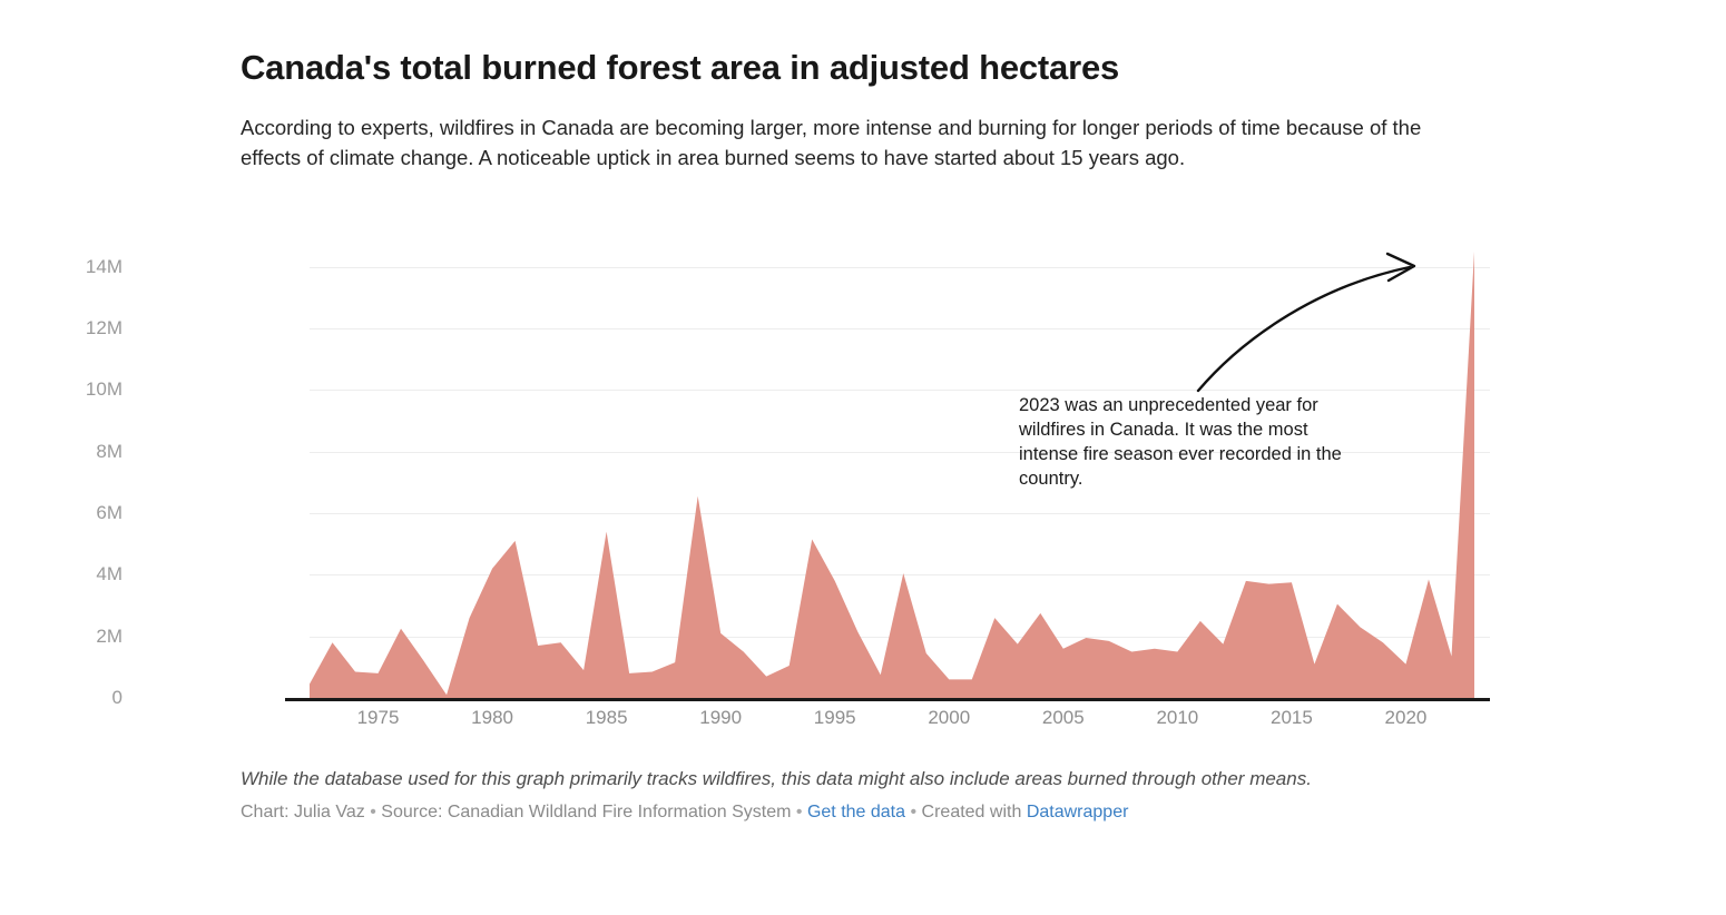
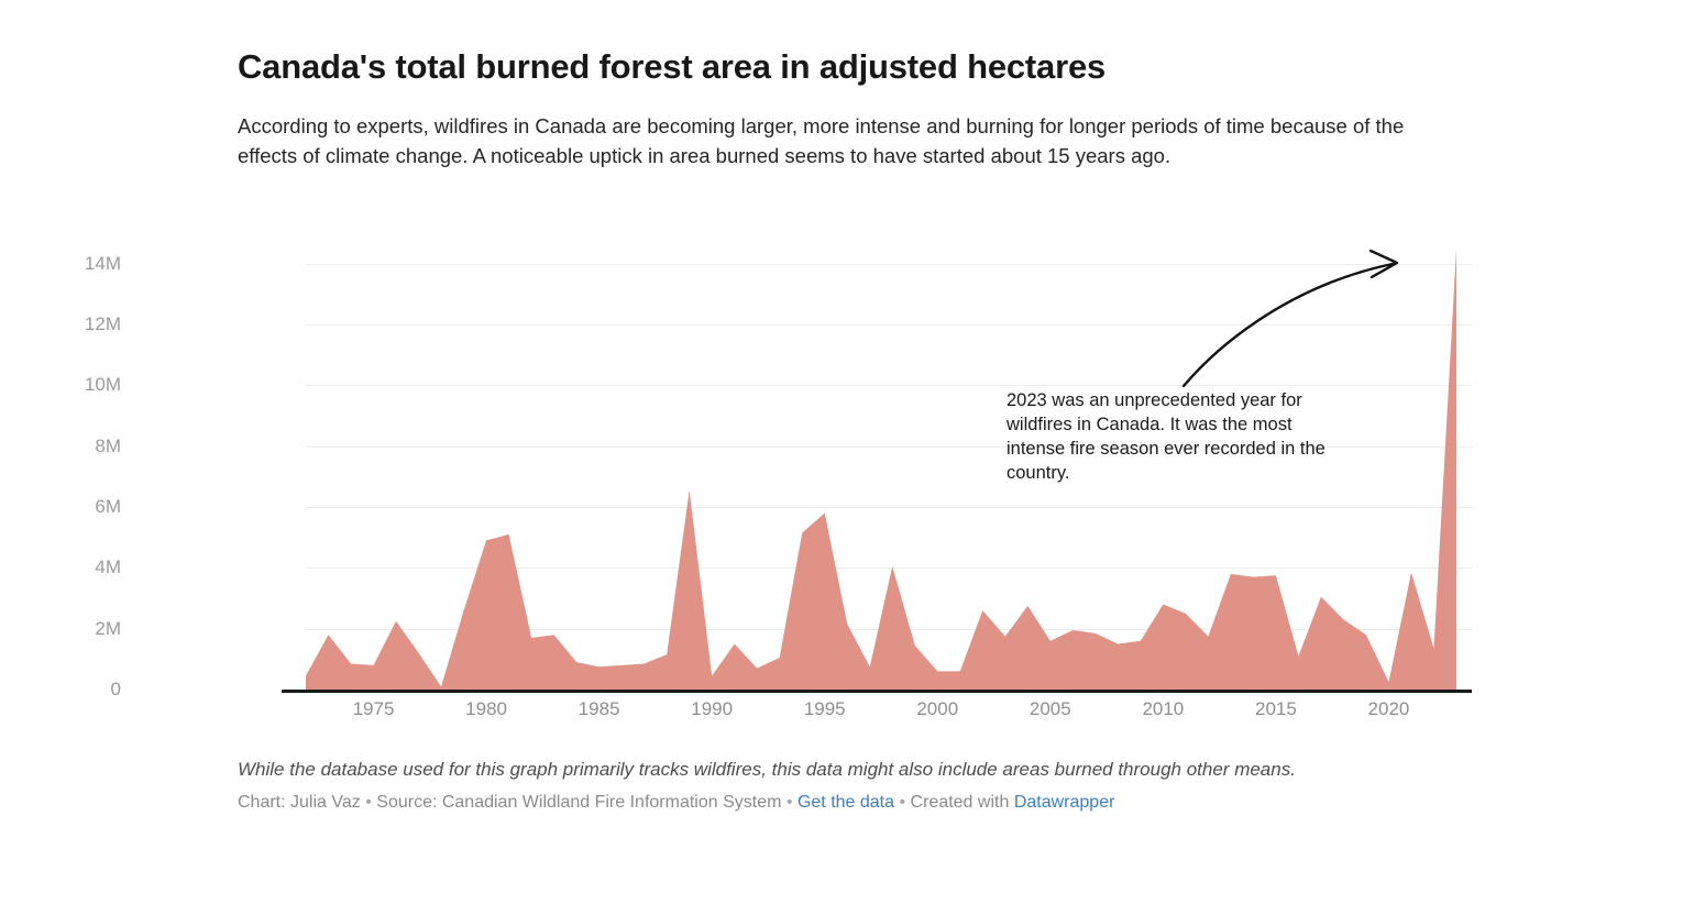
1980: 4.2M -> 4.9M
1985: 5.4M -> 0.8M
1990: 2.1M -> 0.4M
1995: 3.8M -> 5.8M
2010: 1.5M -> 2.8M
2020: 1.1M -> 0.2M
